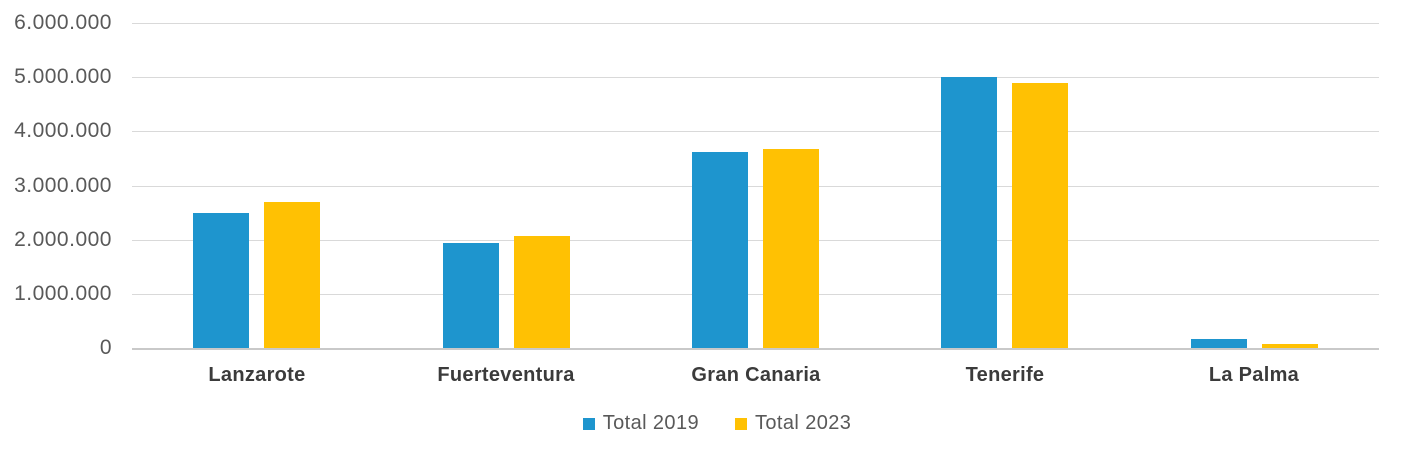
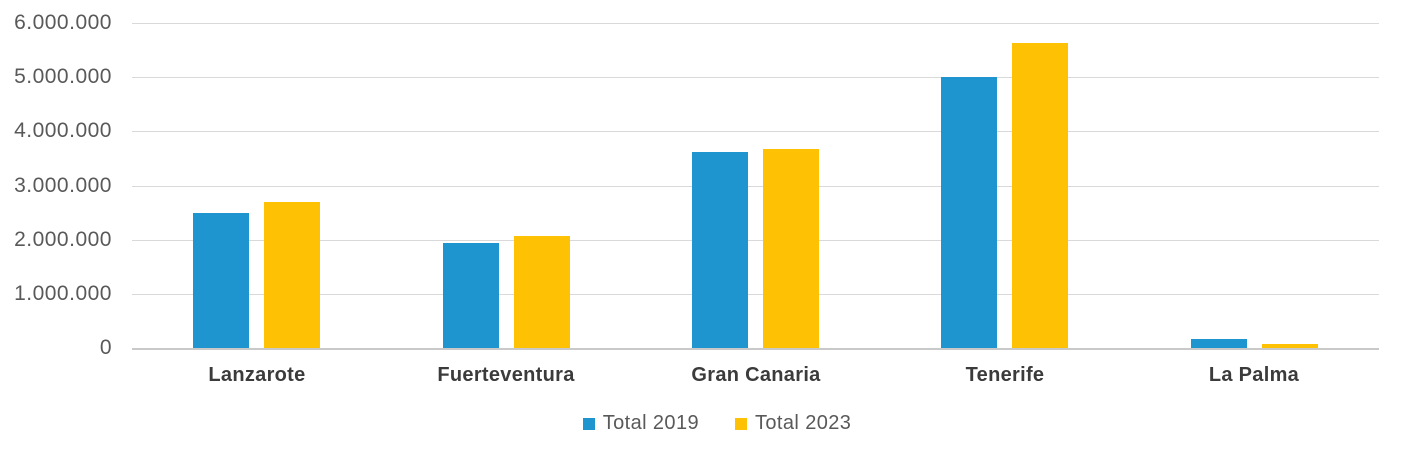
Total 2023/Tenerife: 4900000 -> 5600000
